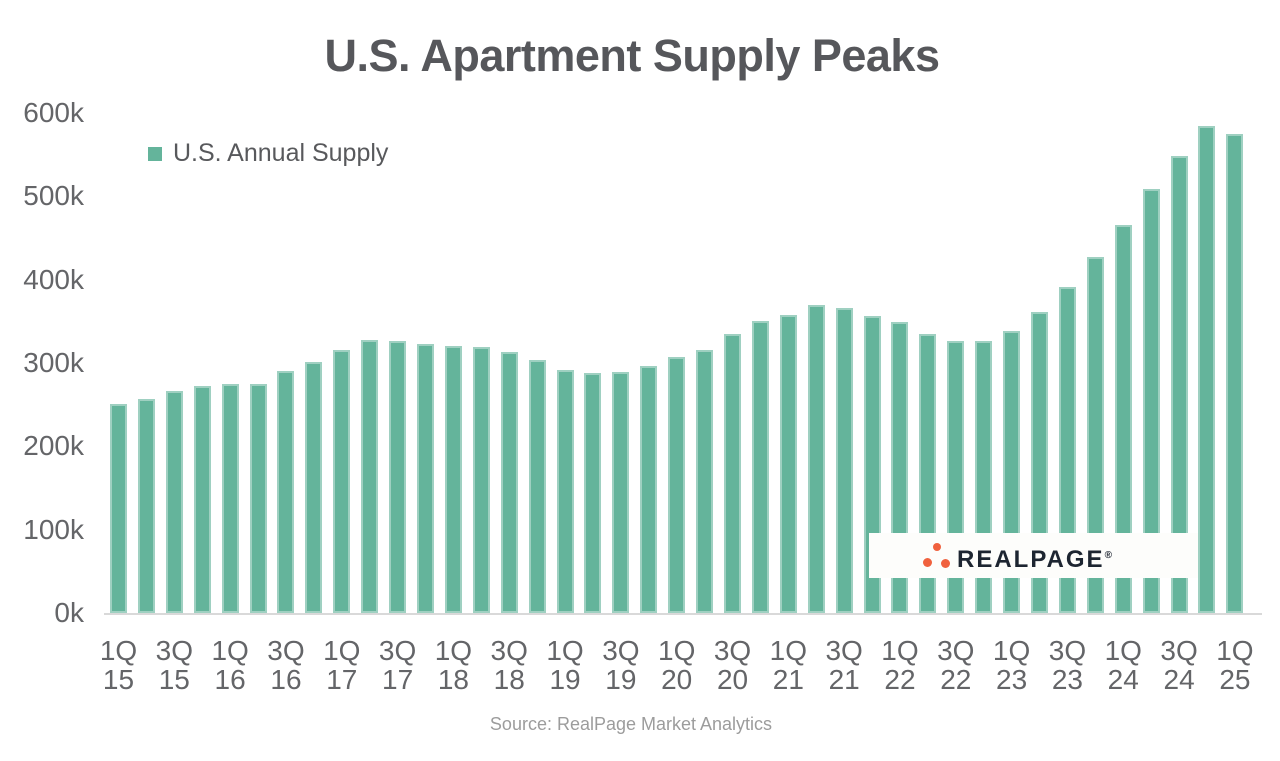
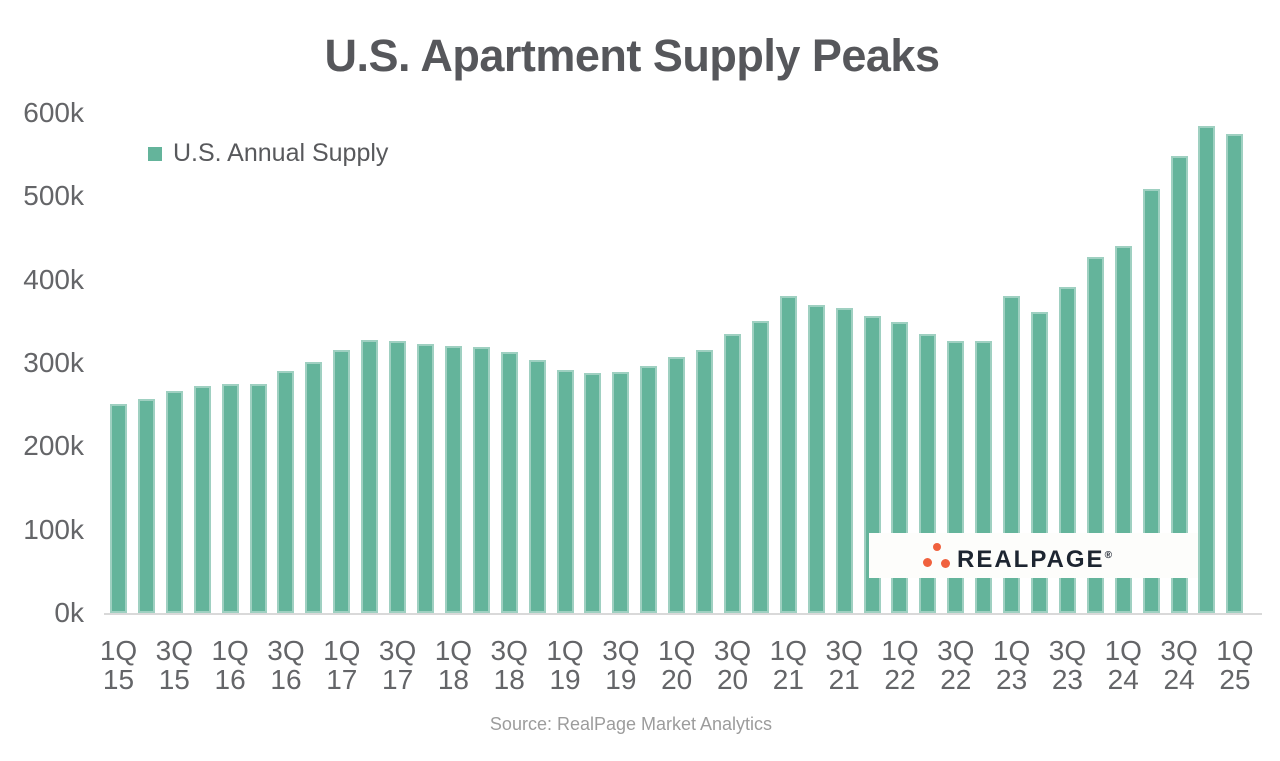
1Q 21: 360k -> 380k
1Q 23: 340k -> 380k
1Q 24: 470k -> 440k
